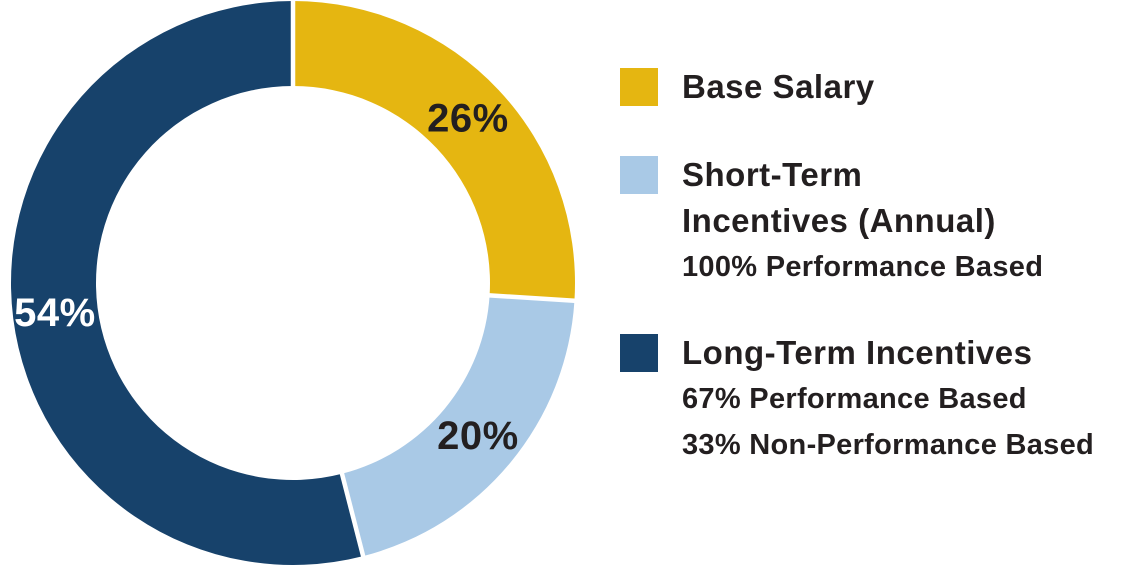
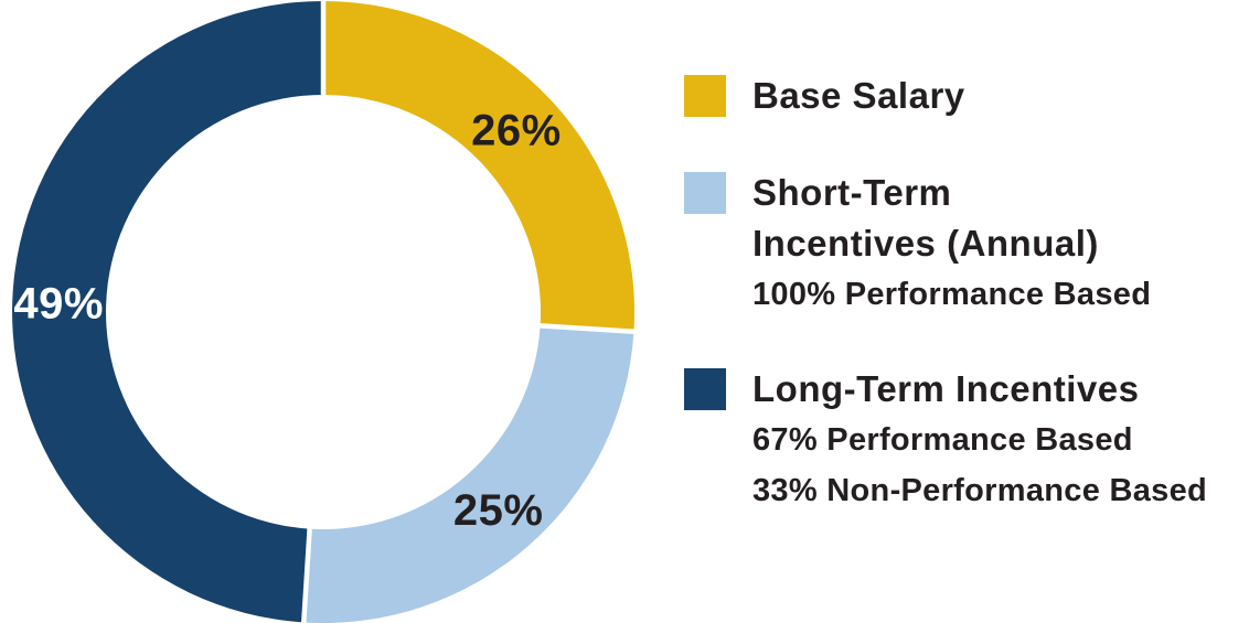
Short-Term Incentives (Annual): 20% -> 25%
Long-Term Incentives: 54% -> 49%
